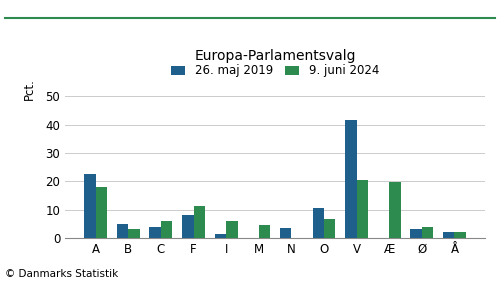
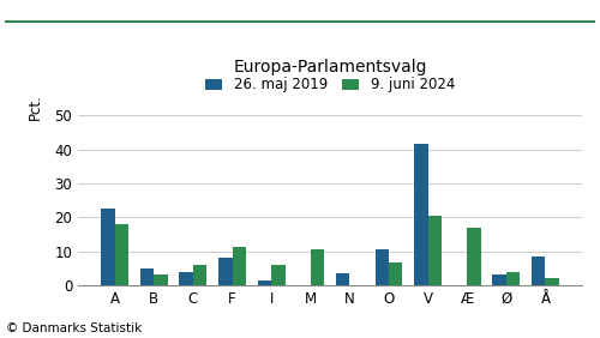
9. juni 2024/M: 4.6 -> 10.5
9. juni 2024/Æ: 19.8 -> 17.0
26. maj 2019/Å: 2.0 -> 8.5
